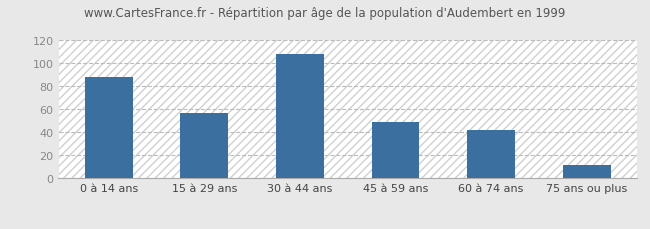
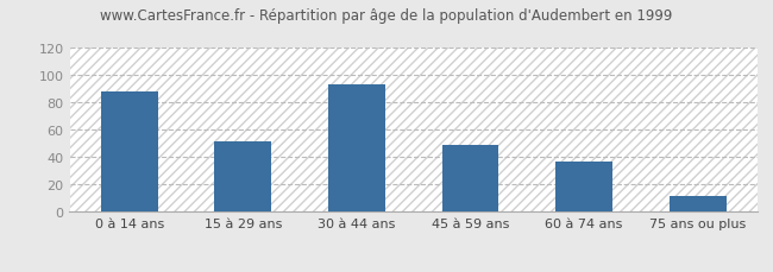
15 à 29 ans: 57 -> 52
30 à 44 ans: 108 -> 93
60 à 74 ans: 42 -> 37
